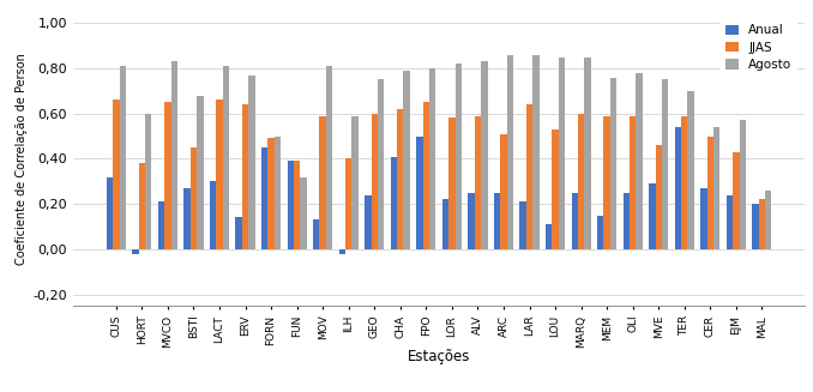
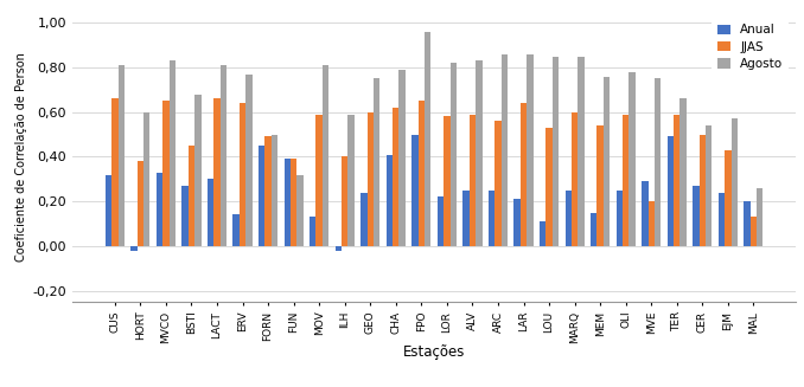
Anual/MVCO: 0,21 -> 0,33
Agosto/FPO: 0,80 -> 0,96
JJAS/ARC: 0,51 -> 0,56
JJAS/MEM: 0,59 -> 0,54
JJAS/MVE: 0,46 -> 0,20
Anual/TER: 0,54 -> 0,49
Agosto/TER: 0,70 -> 0,66
JJAS/MAL: 0,22 -> 0,13
